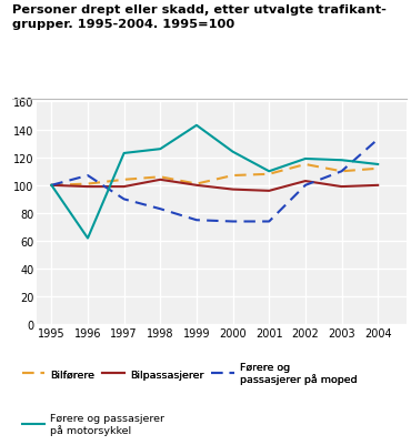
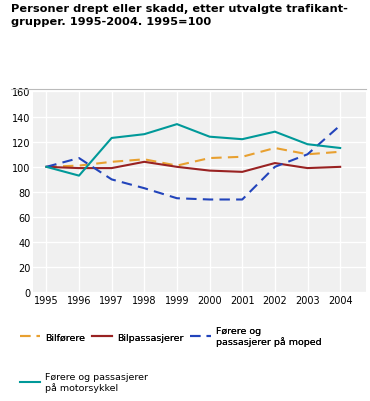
Førere og passasjerer på motorsykkel/1996: 62 -> 93
Førere og passasjerer på motorsykkel/1999: 143 -> 134
Førere og passasjerer på motorsykkel/2001: 110 -> 122
Førere og passasjerer på motorsykkel/2002: 119 -> 128
